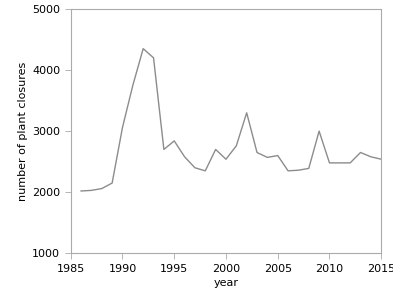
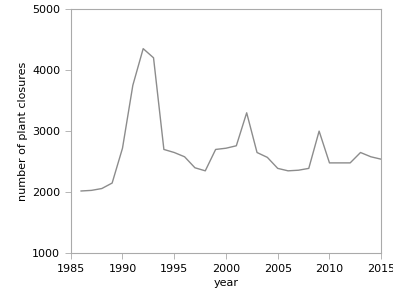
1990: 3060 -> 2720
1995: 2840 -> 2650
2000: 2540 -> 2720
2005: 2600 -> 2390
